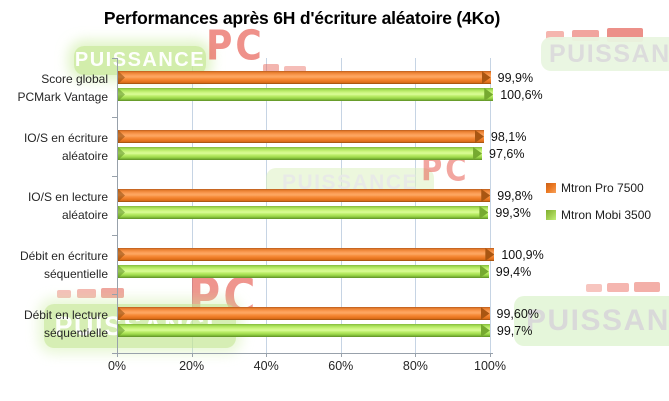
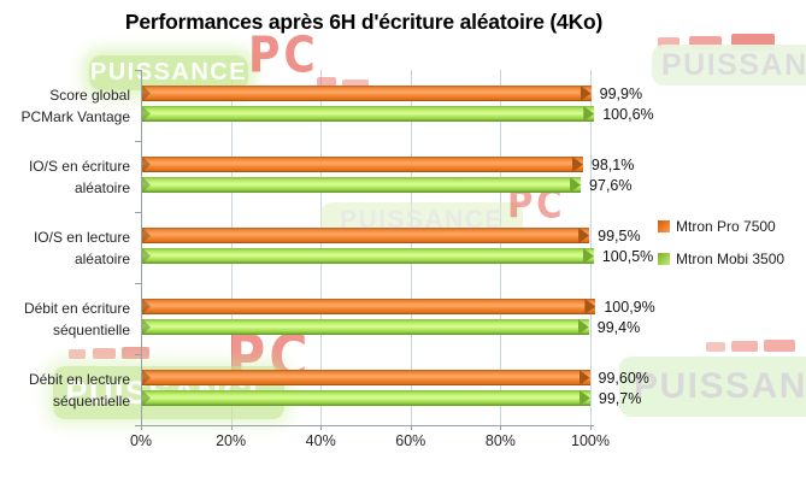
Mtron Pro 7500/IO/S en lecture aléatoire: 99,8% -> 99,5%
Mtron Mobi 3500/IO/S en lecture aléatoire: 99,3% -> 100,5%
